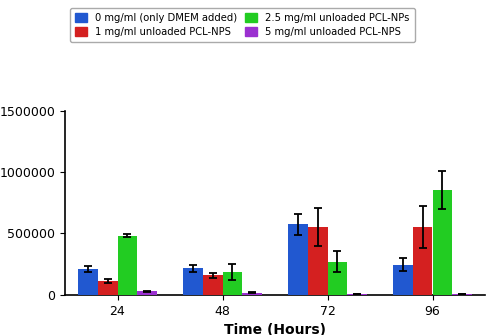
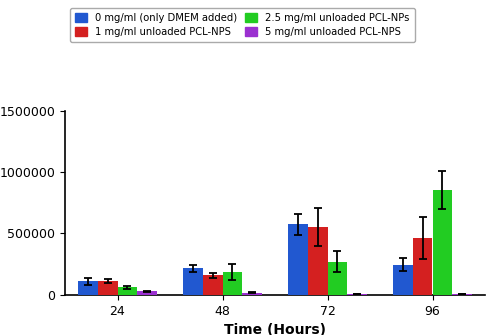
0 mg/ml (only DMEM added)/24: 210000 -> 110000
2.5 mg/ml unloaded PCL-NPs/24: 480000 -> 60000
1 mg/ml unloaded PCL-NPS/96: 550000 -> 460000
